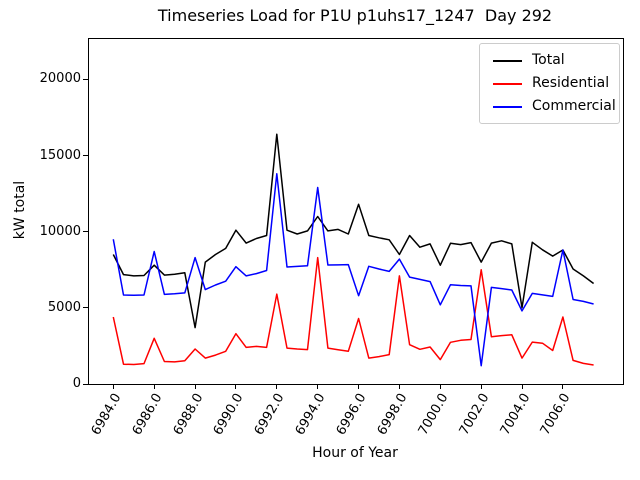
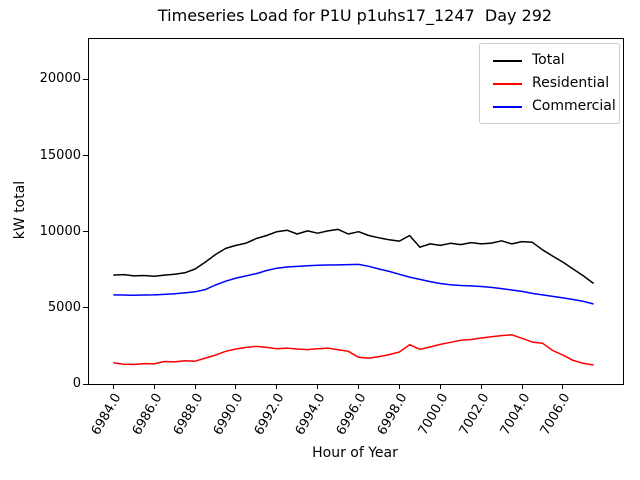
Total/6984.0: 8500 -> 7200
Residential/6984.0: 4400 -> 1400
Commercial/6984.0: 9500 -> 5800
Total/6986.0: 7800 -> 7100
Residential/6986.0: 3000 -> 1300
Commercial/6986.0: 8700 -> 5800
Total/6988.0: 3700 -> 7600
Residential/6988.0: 2300 -> 1500
Commercial/6988.0: 8300 -> 6000
Total/6990.0: 10100 -> 9100
Residential/6990.0: 3300 -> 2300
Commercial/6990.0: 7700 -> 7000
Total/6992.0: 16400 -> 10000
Residential/6992.0: 5900 -> 2300
Commercial/6992.0: 13800 -> 7600
Total/6994.0: 11000 -> 9900
Residential/6994.0: 8300 -> 2300
Commercial/6994.0: 12900 -> 7800
Total/6996.0: 11800 -> 10000
Residential/6996.0: 4300 -> 1800
Commercial/6996.0: 5800 -> 7800
Total/6998.0: 8500 -> 9400
Residential/6998.0: 7100 -> 2100
Commercial/6998.0: 8200 -> 7200
Total/7000.0: 7800 -> 9100
Residential/7000.0: 1600 -> 2600
Commercial/7000.0: 5200 -> 6600
Total/7002.0: 8000 -> 9200
Residential/7002.0: 7500 -> 3000
Commercial/7002.0: 1200 -> 6400
Total/7004.0: 5000 -> 9400
Residential/7004.0: 1700 -> 3000
Commercial/7004.0: 4800 -> 6100
Total/7006.0: 8800 -> 8000
Residential/7006.0: 4400 -> 1900
Commercial/7006.0: 8800 -> 5600
